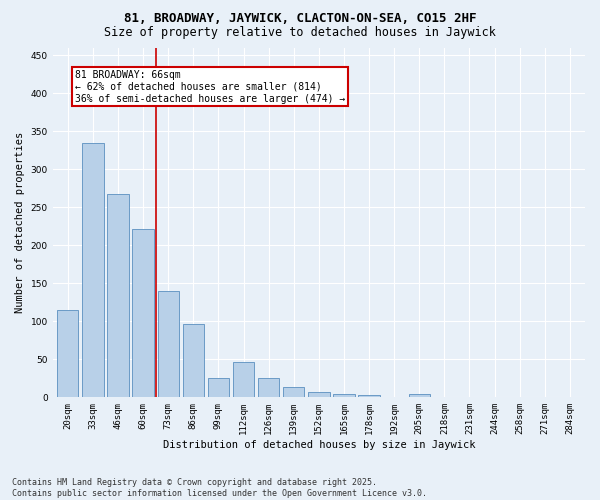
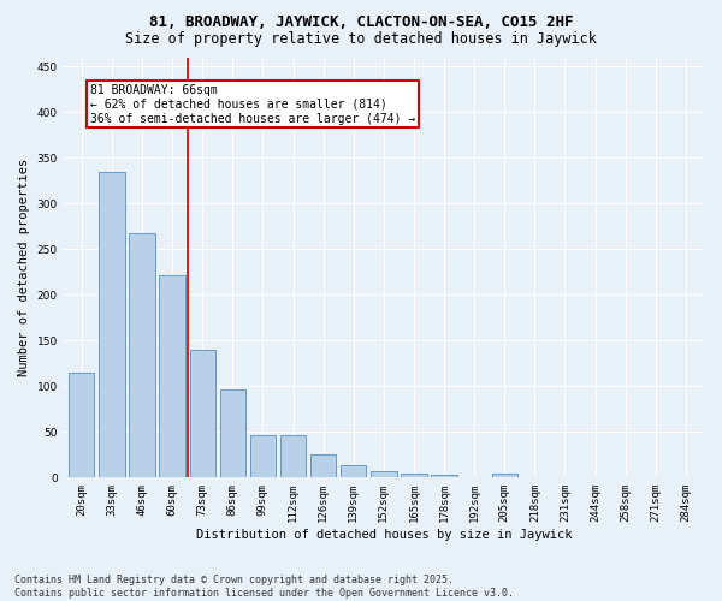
99sqm: 26 -> 46
